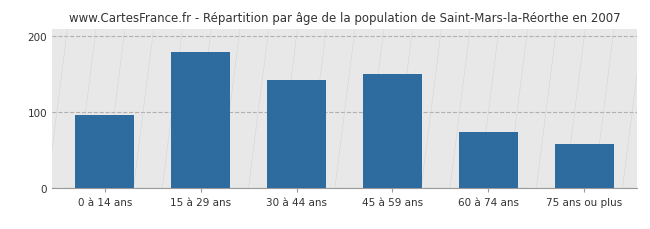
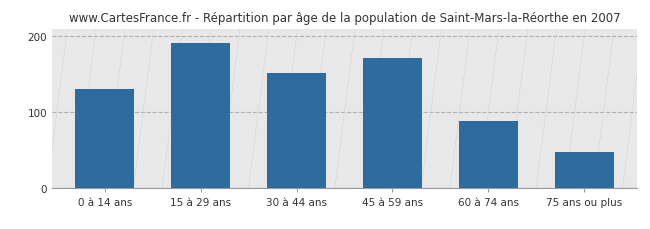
0 à 14 ans: 96 -> 130
15 à 29 ans: 180 -> 192
30 à 44 ans: 142 -> 152
45 à 59 ans: 150 -> 172
60 à 74 ans: 74 -> 88
75 ans ou plus: 58 -> 47
